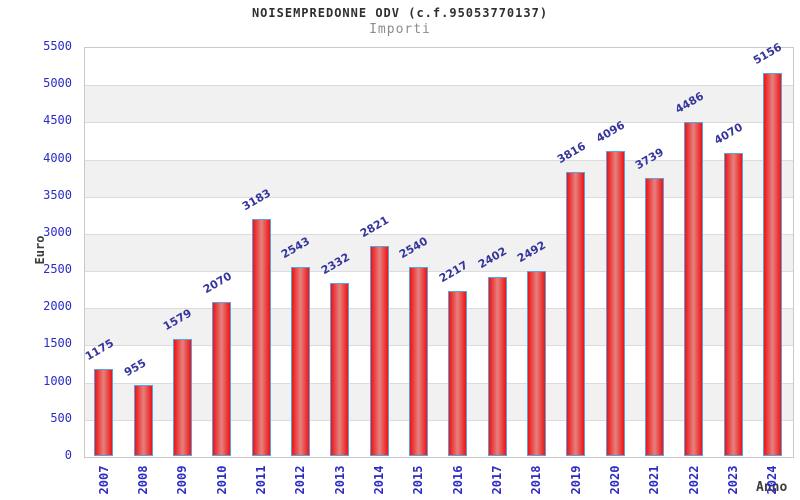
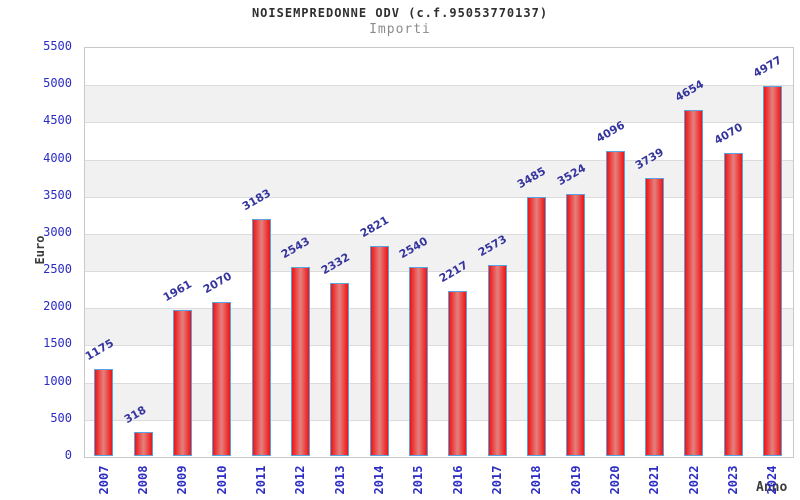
2008: 955 -> 318
2009: 1579 -> 1961
2017: 2402 -> 2573
2018: 2492 -> 3485
2019: 3816 -> 3524
2022: 4486 -> 4654
2024: 5156 -> 4977
